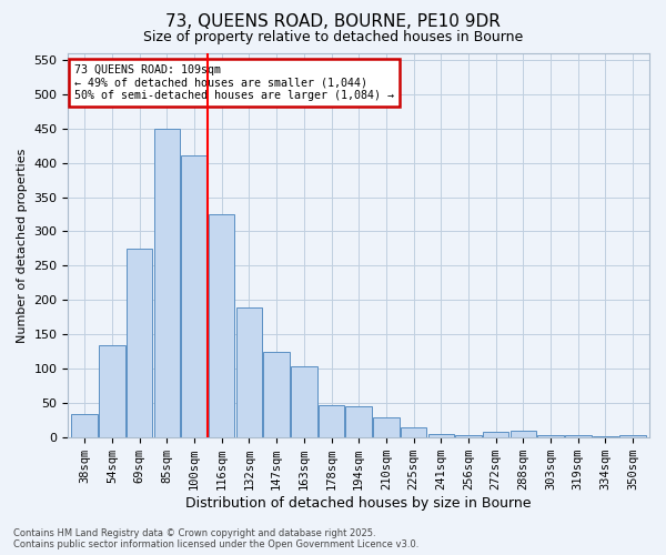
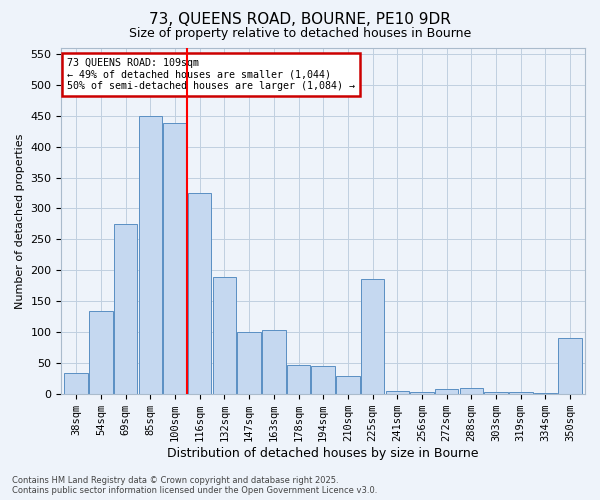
100sqm: 410 -> 438
147sqm: 125 -> 100
225sqm: 15 -> 186
350sqm: 3 -> 90
